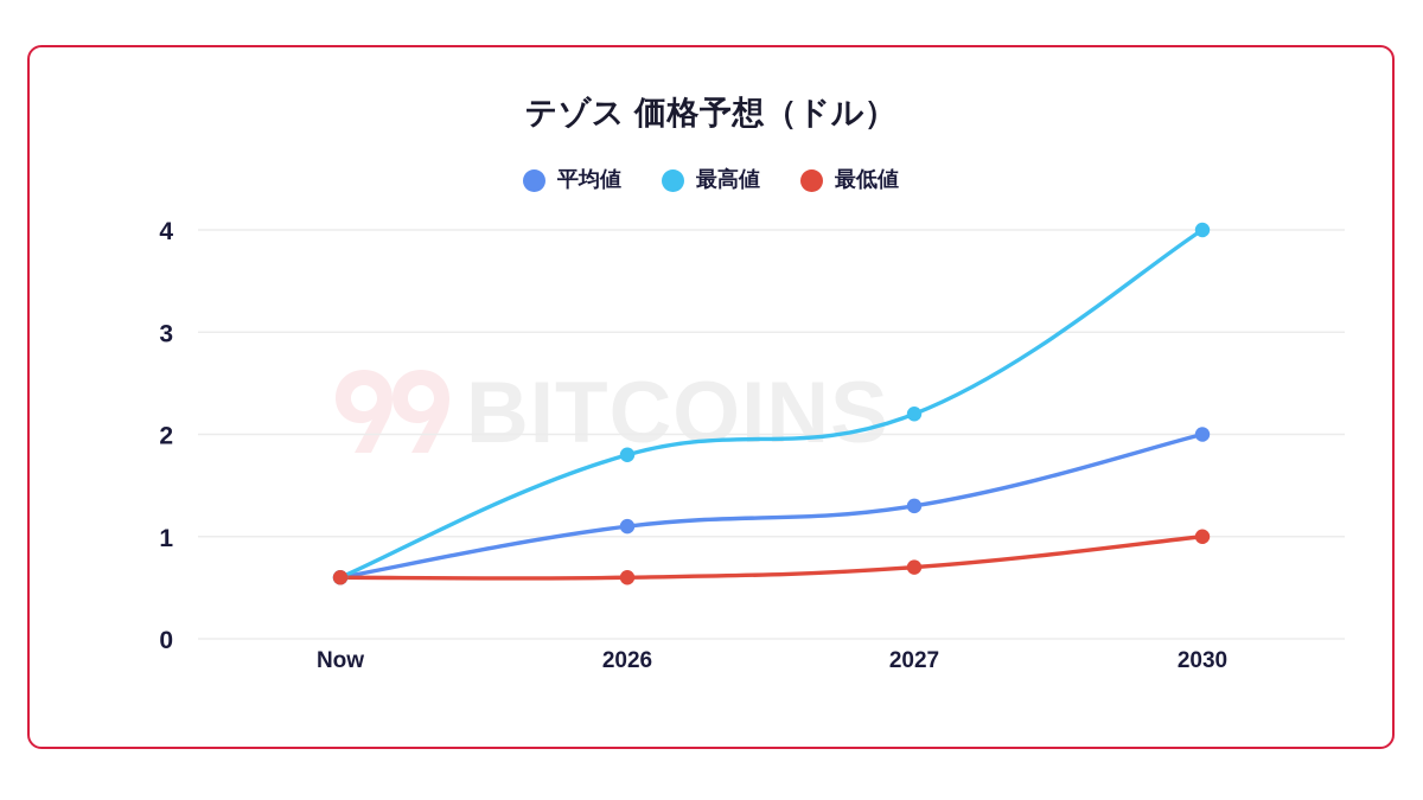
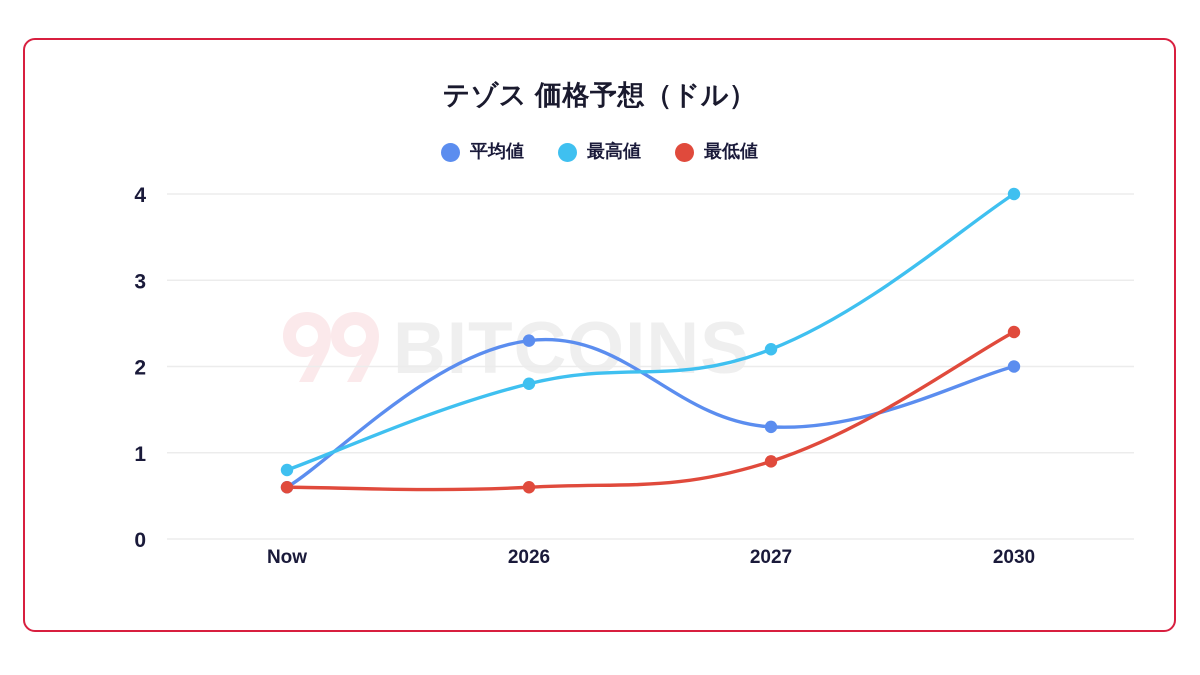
最高値/Now: 0.6 -> 0.8
平均値/2026: 1.1 -> 2.3
最低値/2027: 0.7 -> 0.9
最低値/2030: 1.0 -> 2.4
